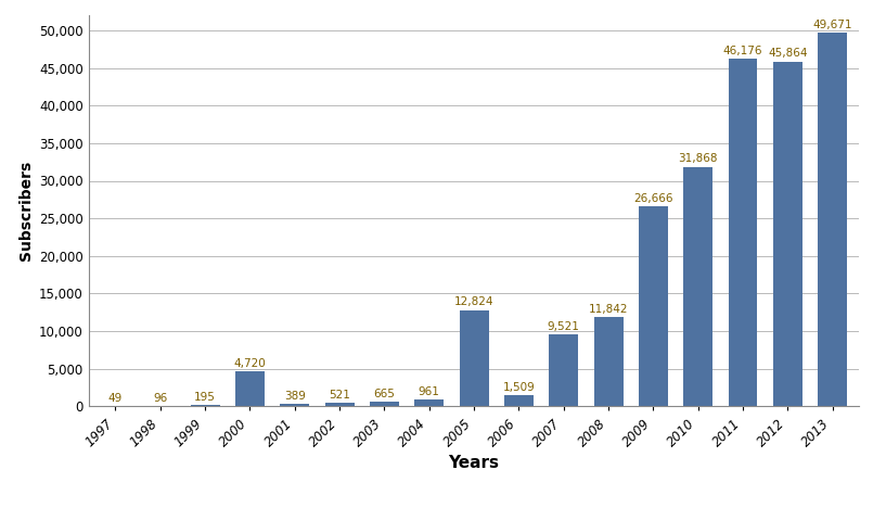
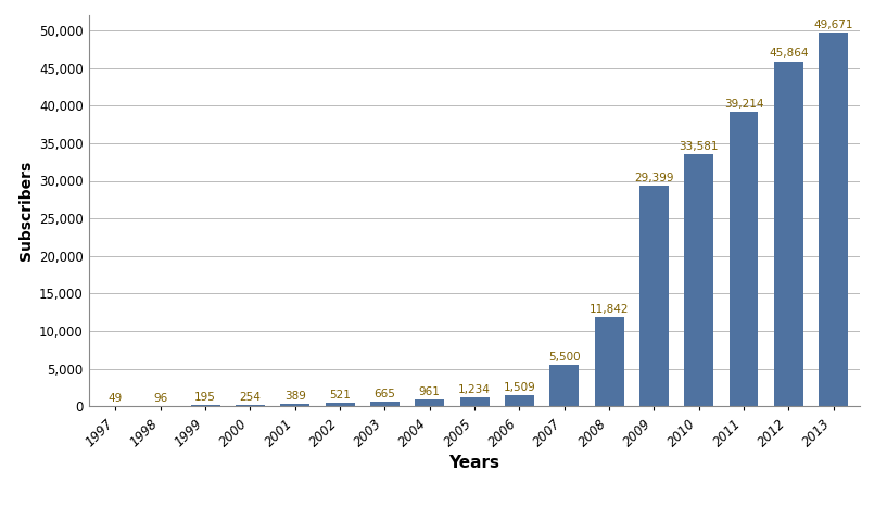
2000: 4,720 -> 254
2005: 12,824 -> 1,234
2007: 9,521 -> 5,500
2009: 26,666 -> 29,399
2010: 31,868 -> 33,581
2011: 46,176 -> 39,214
